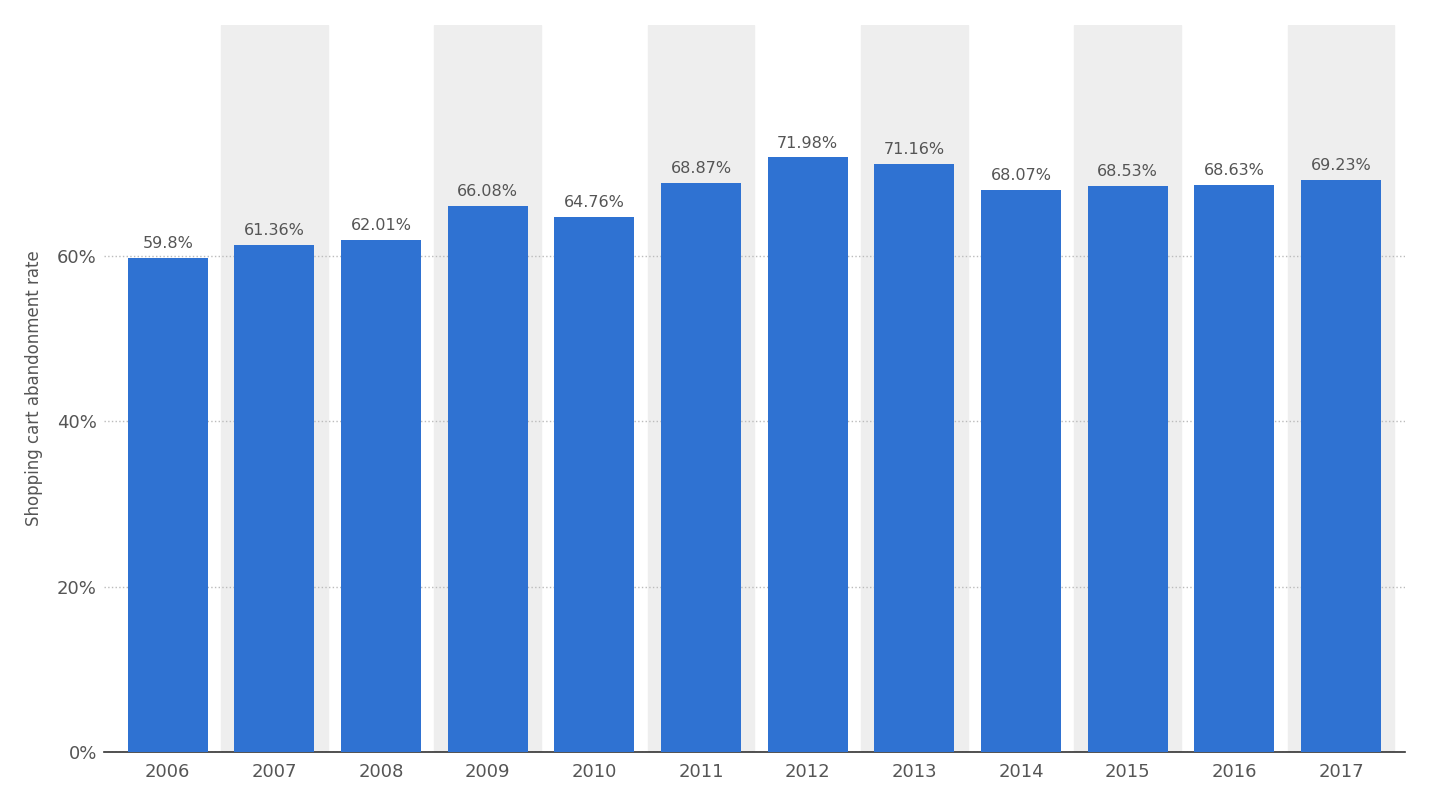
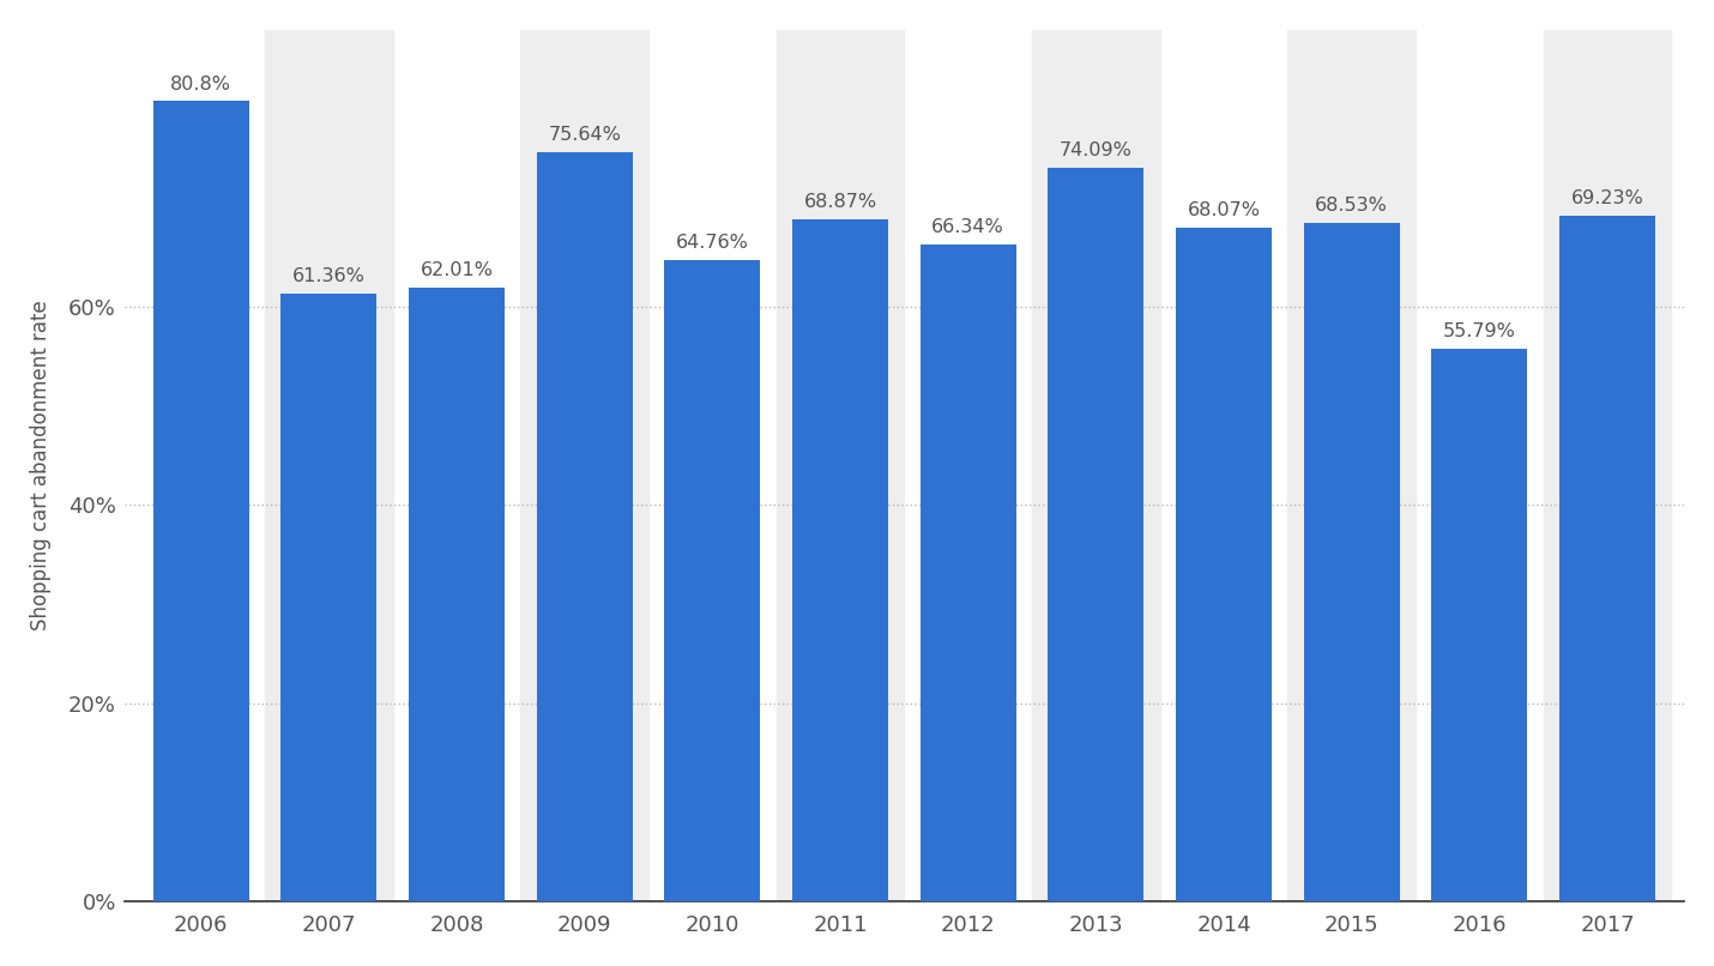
2006: 59.8% -> 80.8%
2009: 66.08% -> 75.64%
2012: 71.98% -> 66.34%
2013: 71.16% -> 74.09%
2016: 68.63% -> 55.79%
